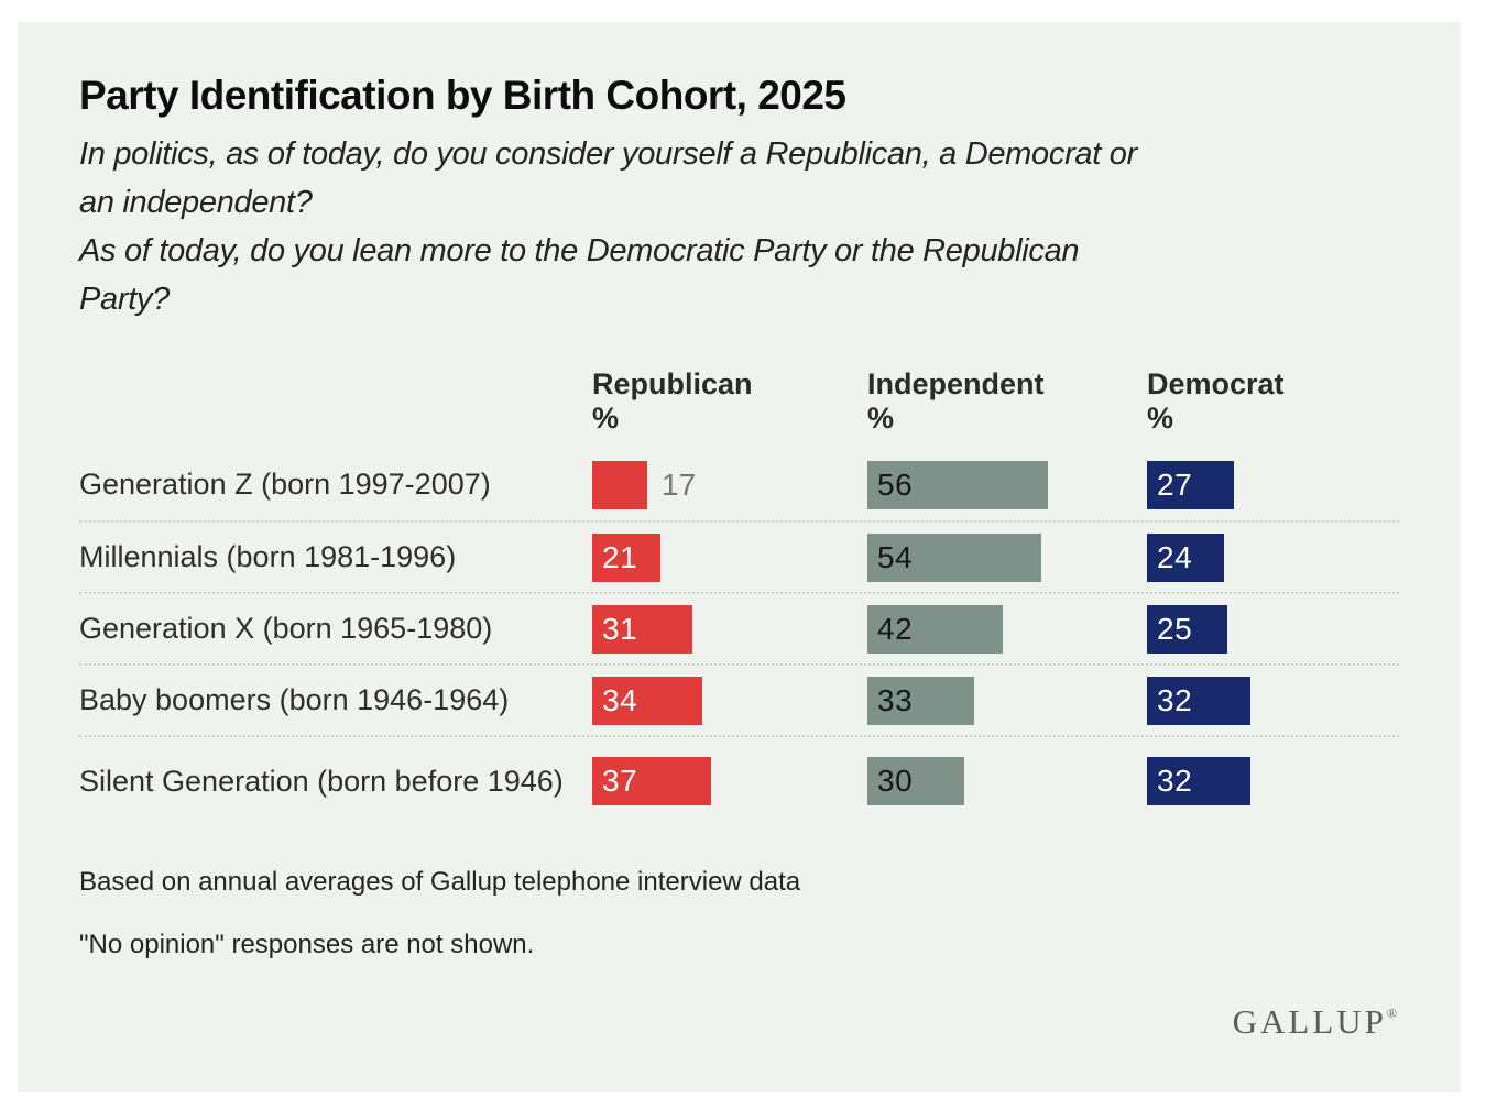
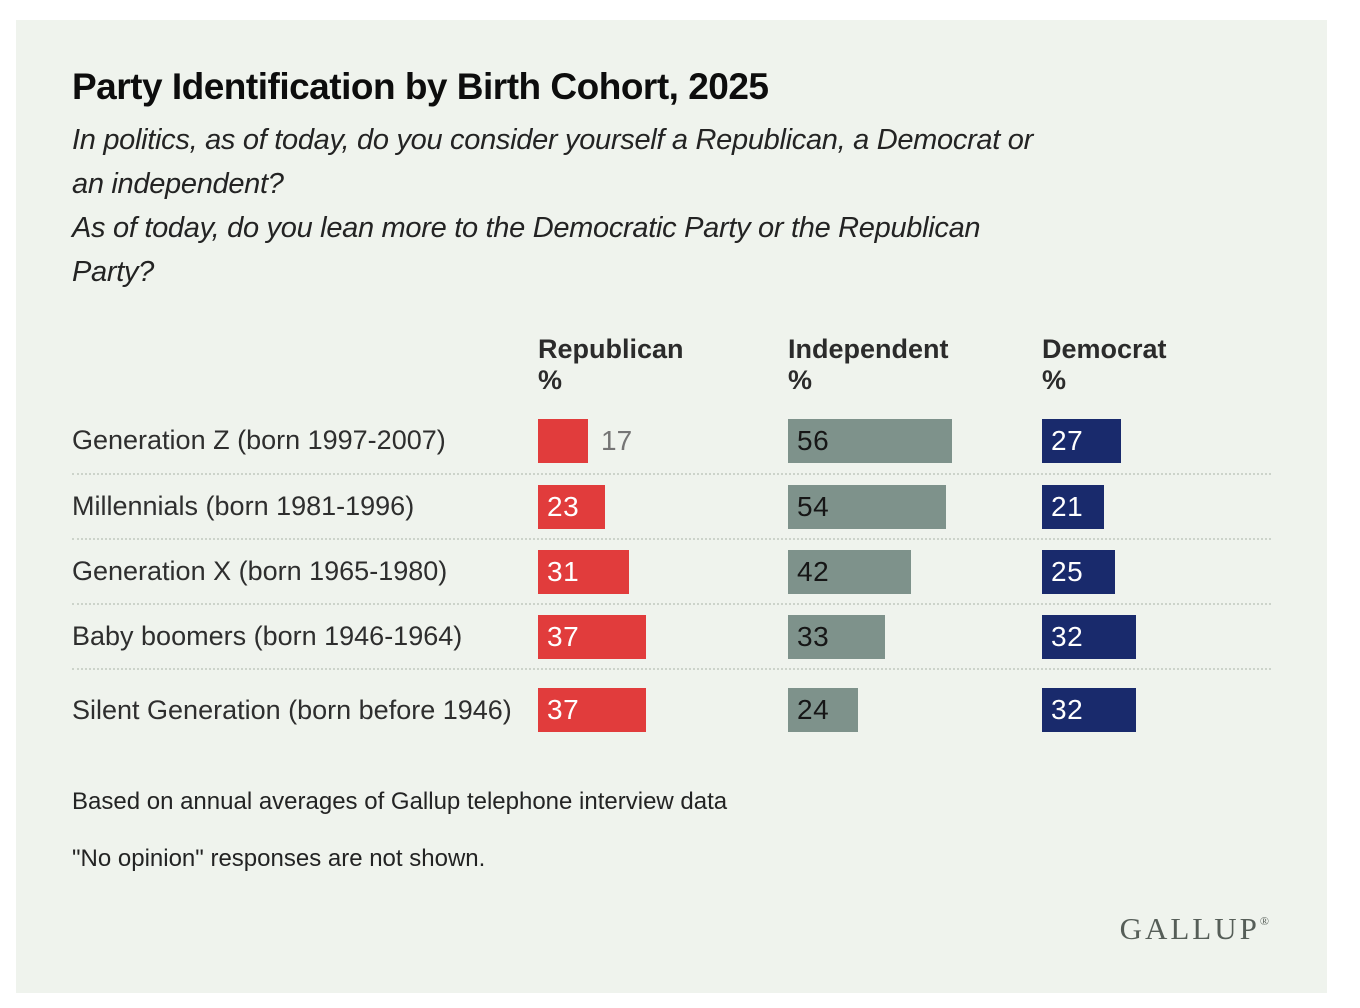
Republican/Millennials (born 1981-1996): 21 -> 23
Democrat/Millennials (born 1981-1996): 24 -> 21
Republican/Baby boomers (born 1946-1964): 34 -> 37
Independent/Silent Generation (born before 1946): 30 -> 24
